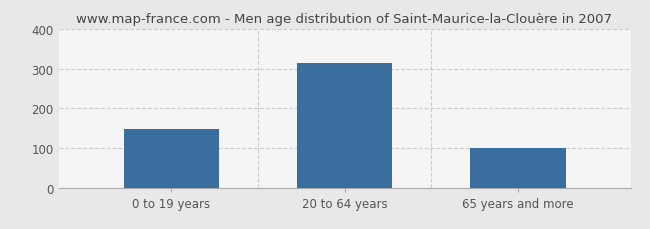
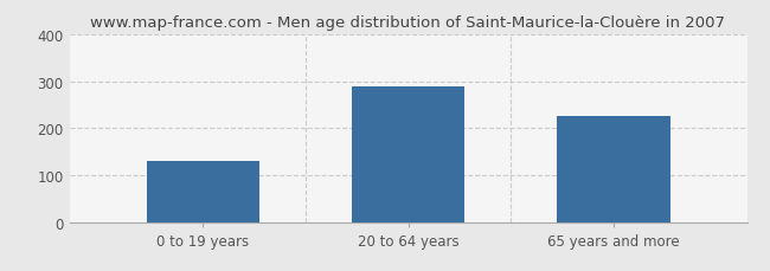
0 to 19 years: 148 -> 130
20 to 64 years: 313 -> 290
65 years and more: 100 -> 225
